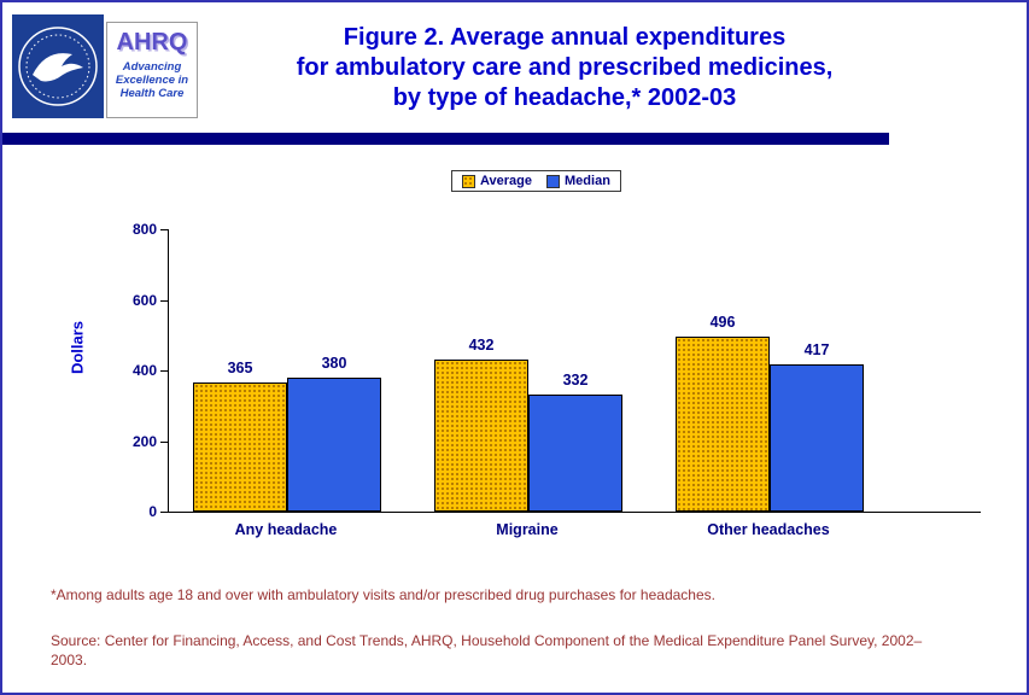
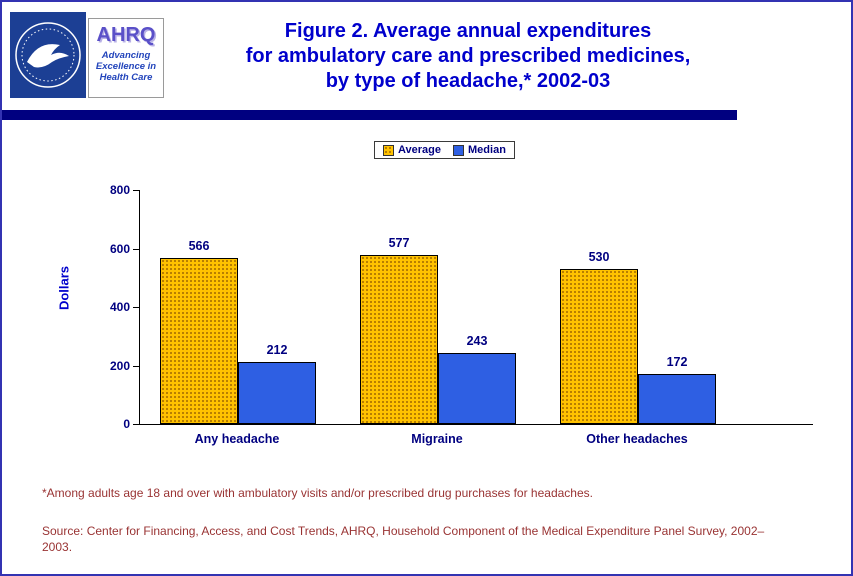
Average/Any headache: 365 -> 566
Median/Any headache: 380 -> 212
Average/Migraine: 432 -> 577
Median/Migraine: 332 -> 243
Average/Other headaches: 496 -> 530
Median/Other headaches: 417 -> 172
